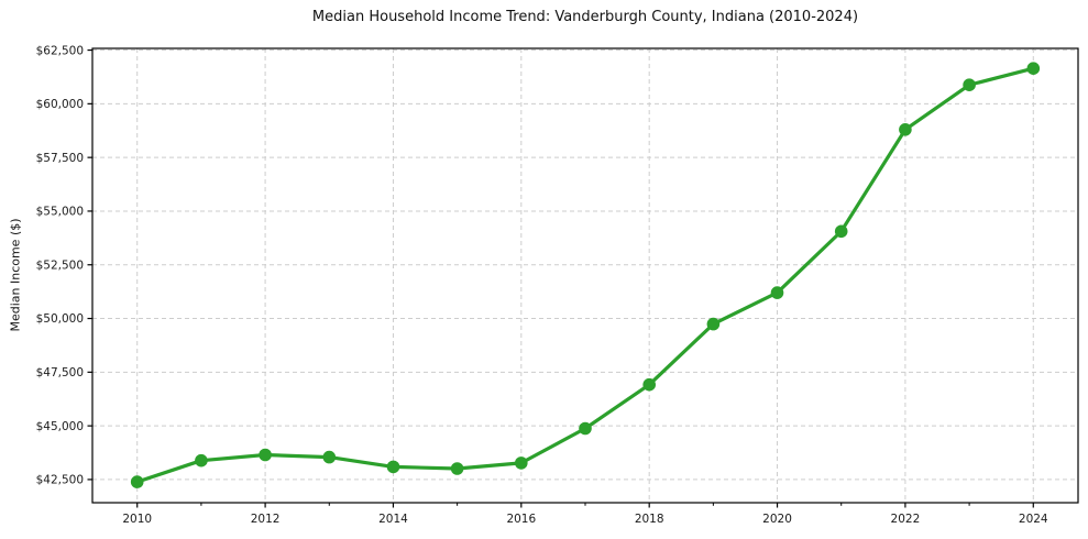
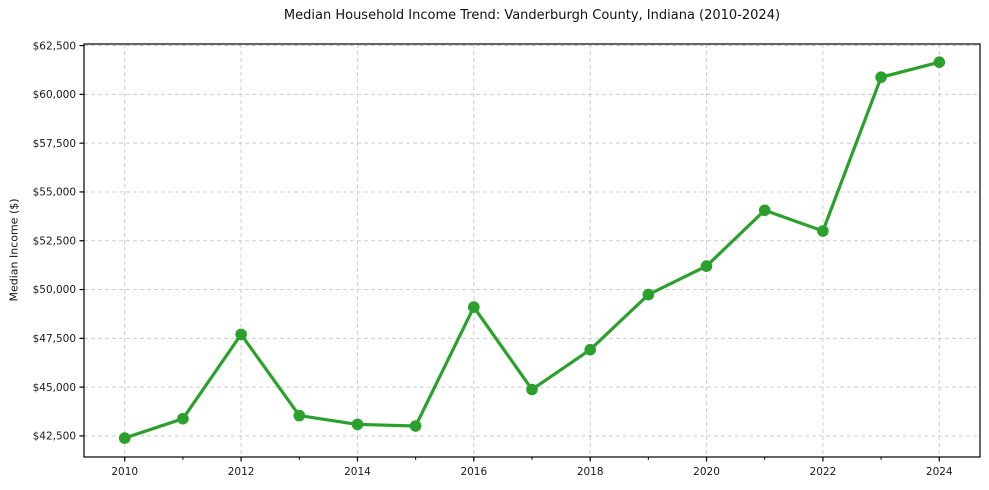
2012: $43600 -> $47700
2016: $43300 -> $49100
2022: $58800 -> $53000
